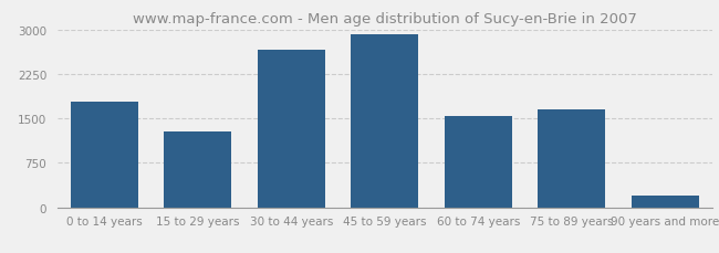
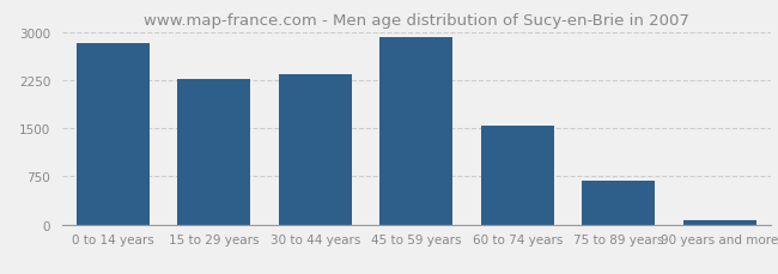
0 to 14 years: 1780 -> 2820
15 to 29 years: 1280 -> 2270
30 to 44 years: 2660 -> 2340
75 to 89 years: 1660 -> 690
90 years and more: 200 -> 60
